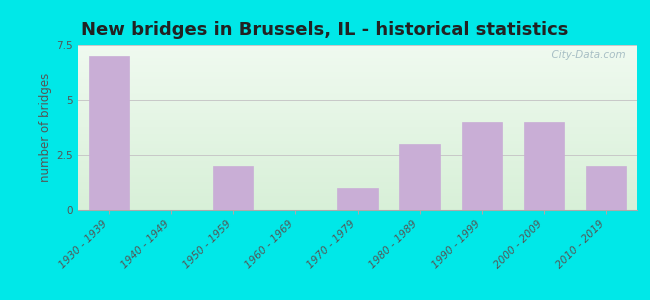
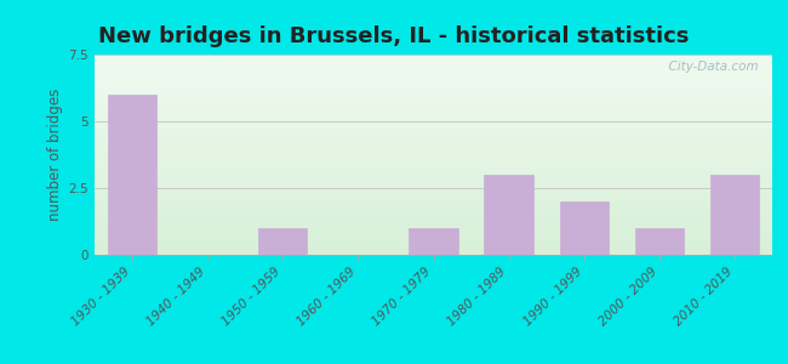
1930 - 1939: 7 -> 6
1950 - 1959: 2 -> 1
1990 - 1999: 4 -> 2
2000 - 2009: 4 -> 1
2010 - 2019: 2 -> 3
